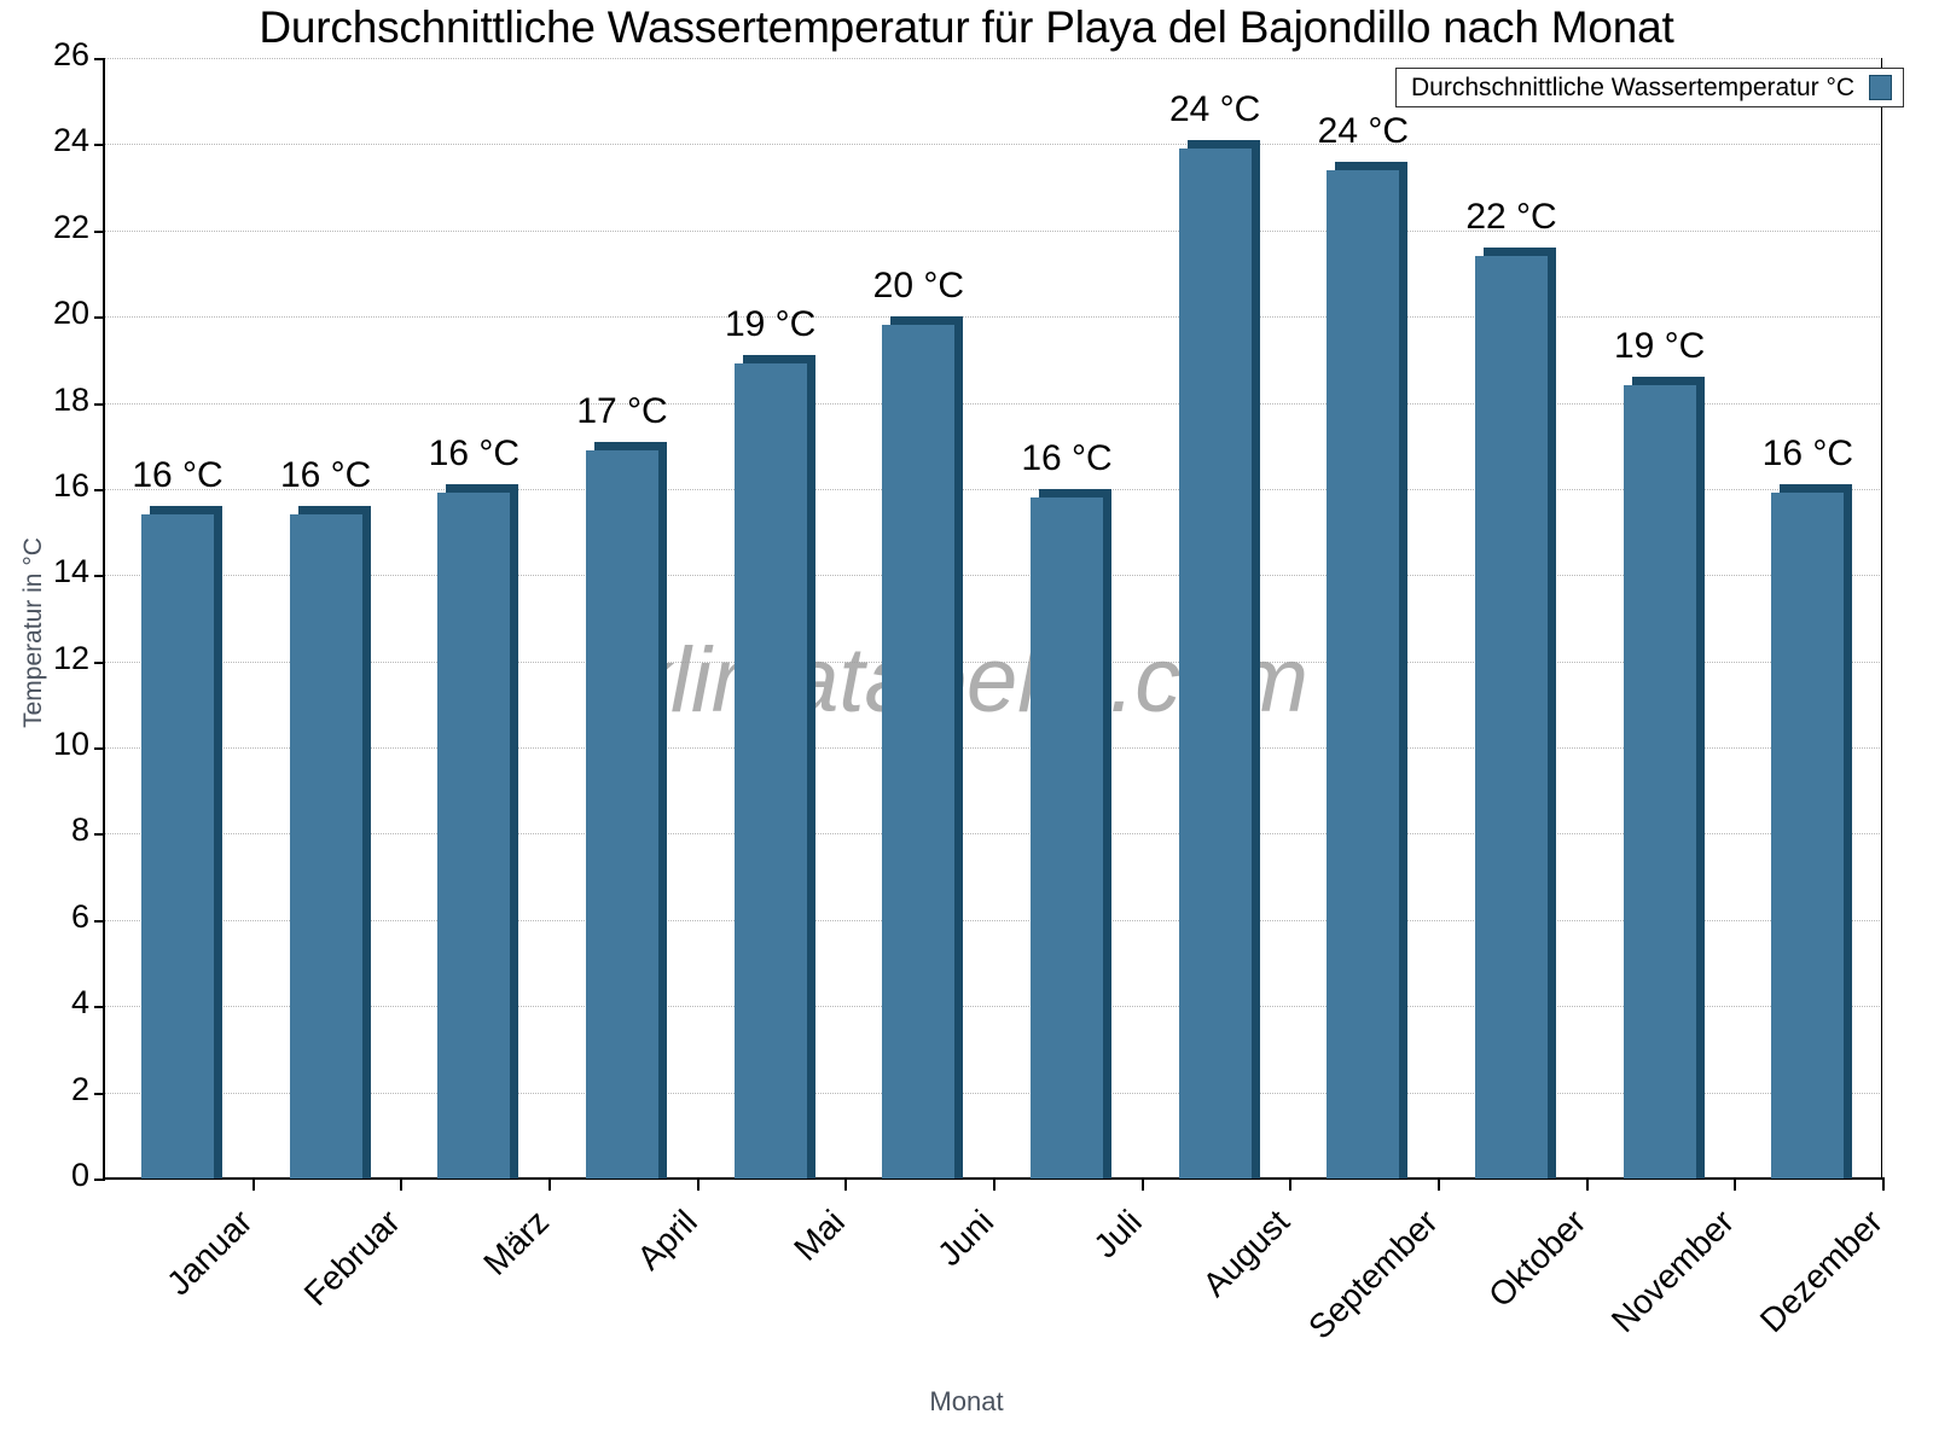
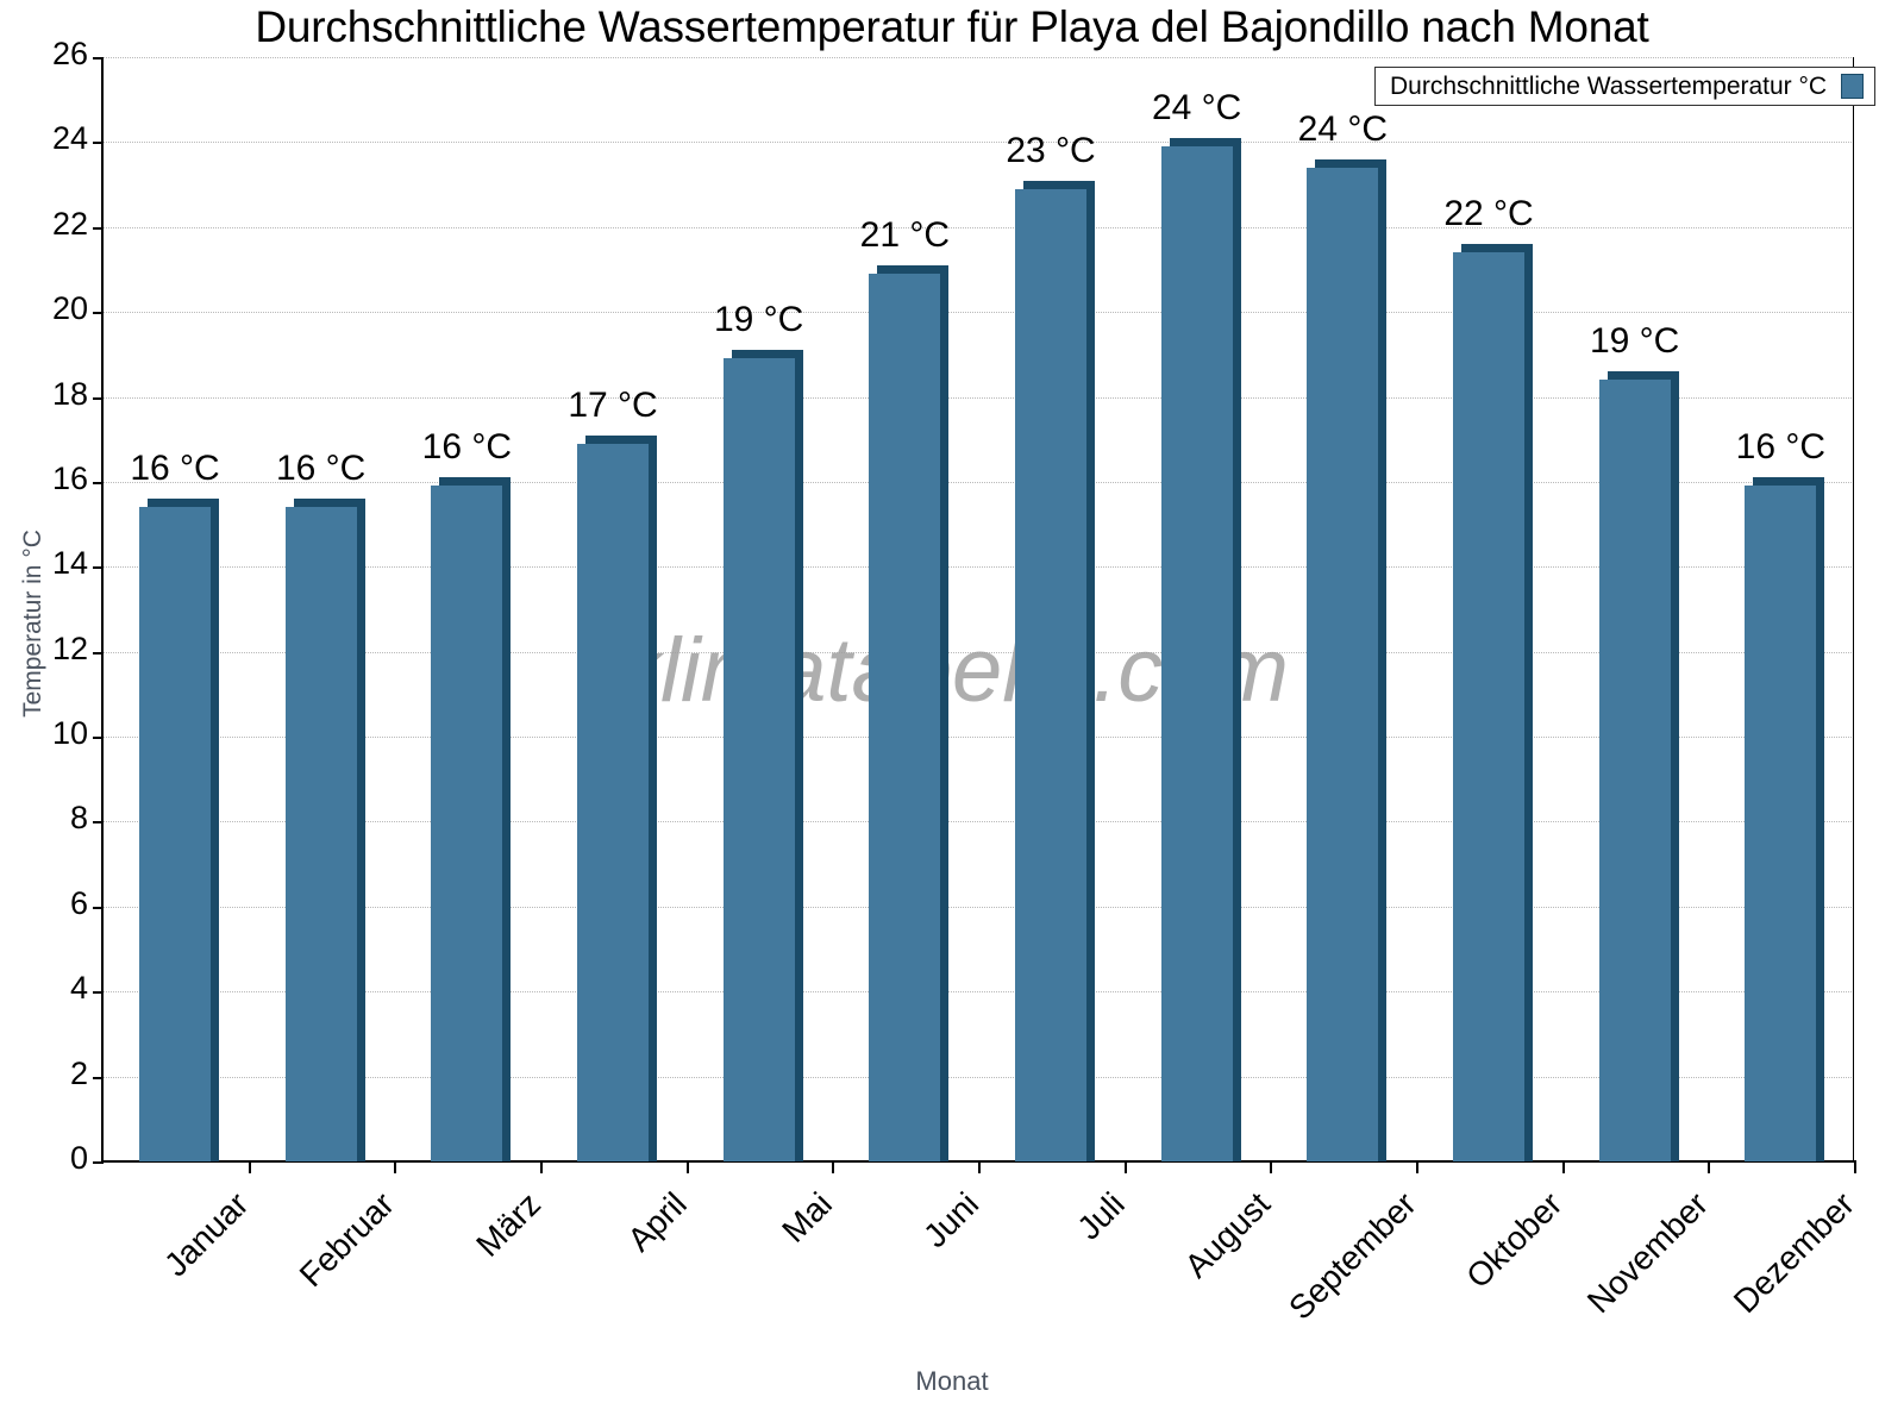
Juni: 20 -> 21
Juli: 16 -> 23
